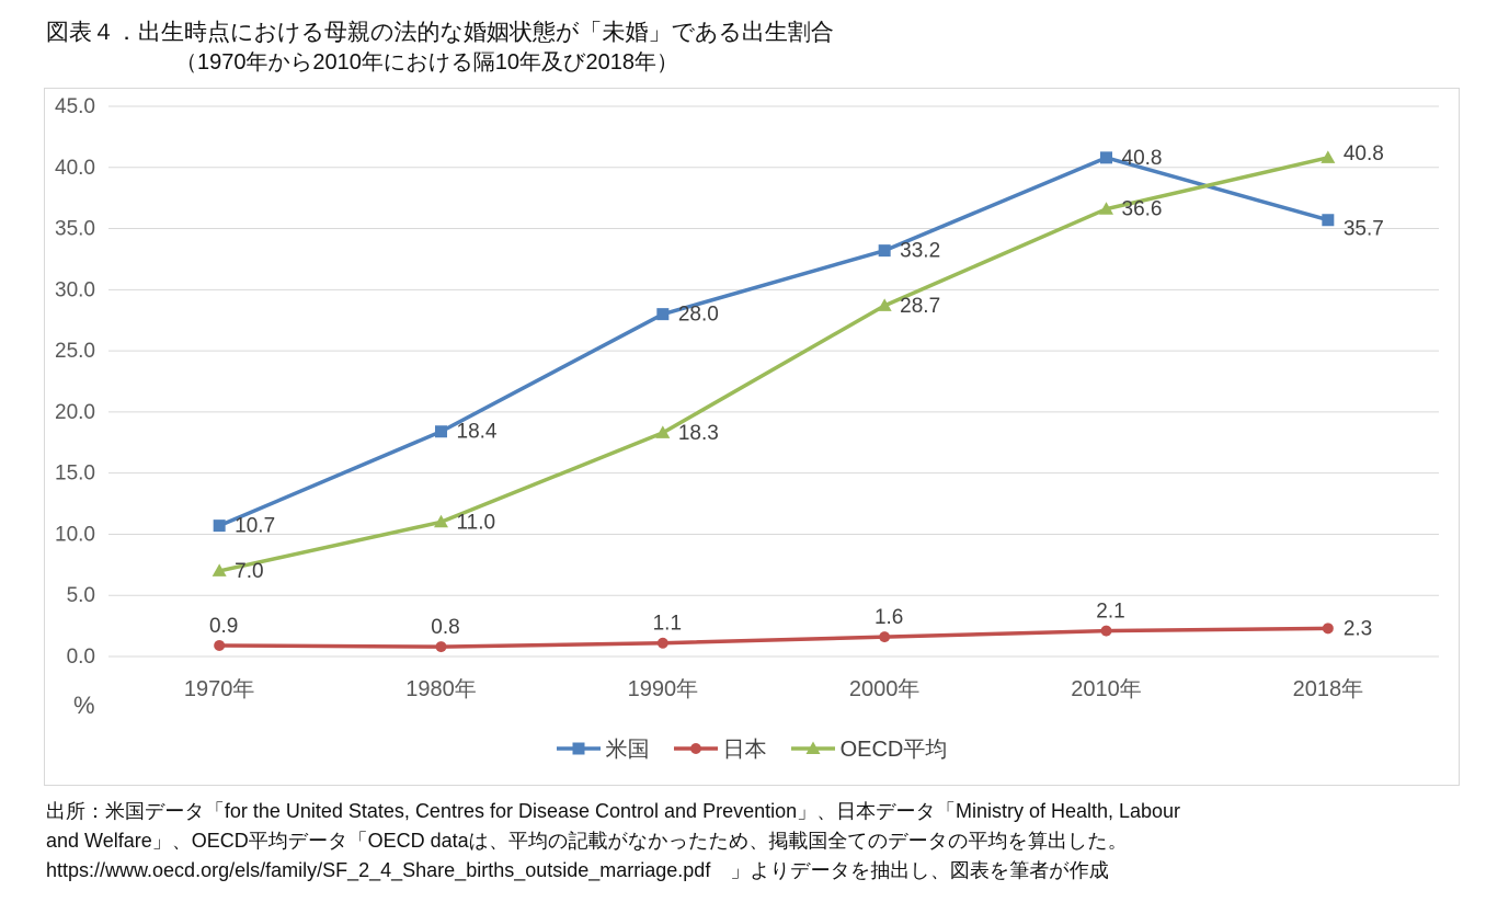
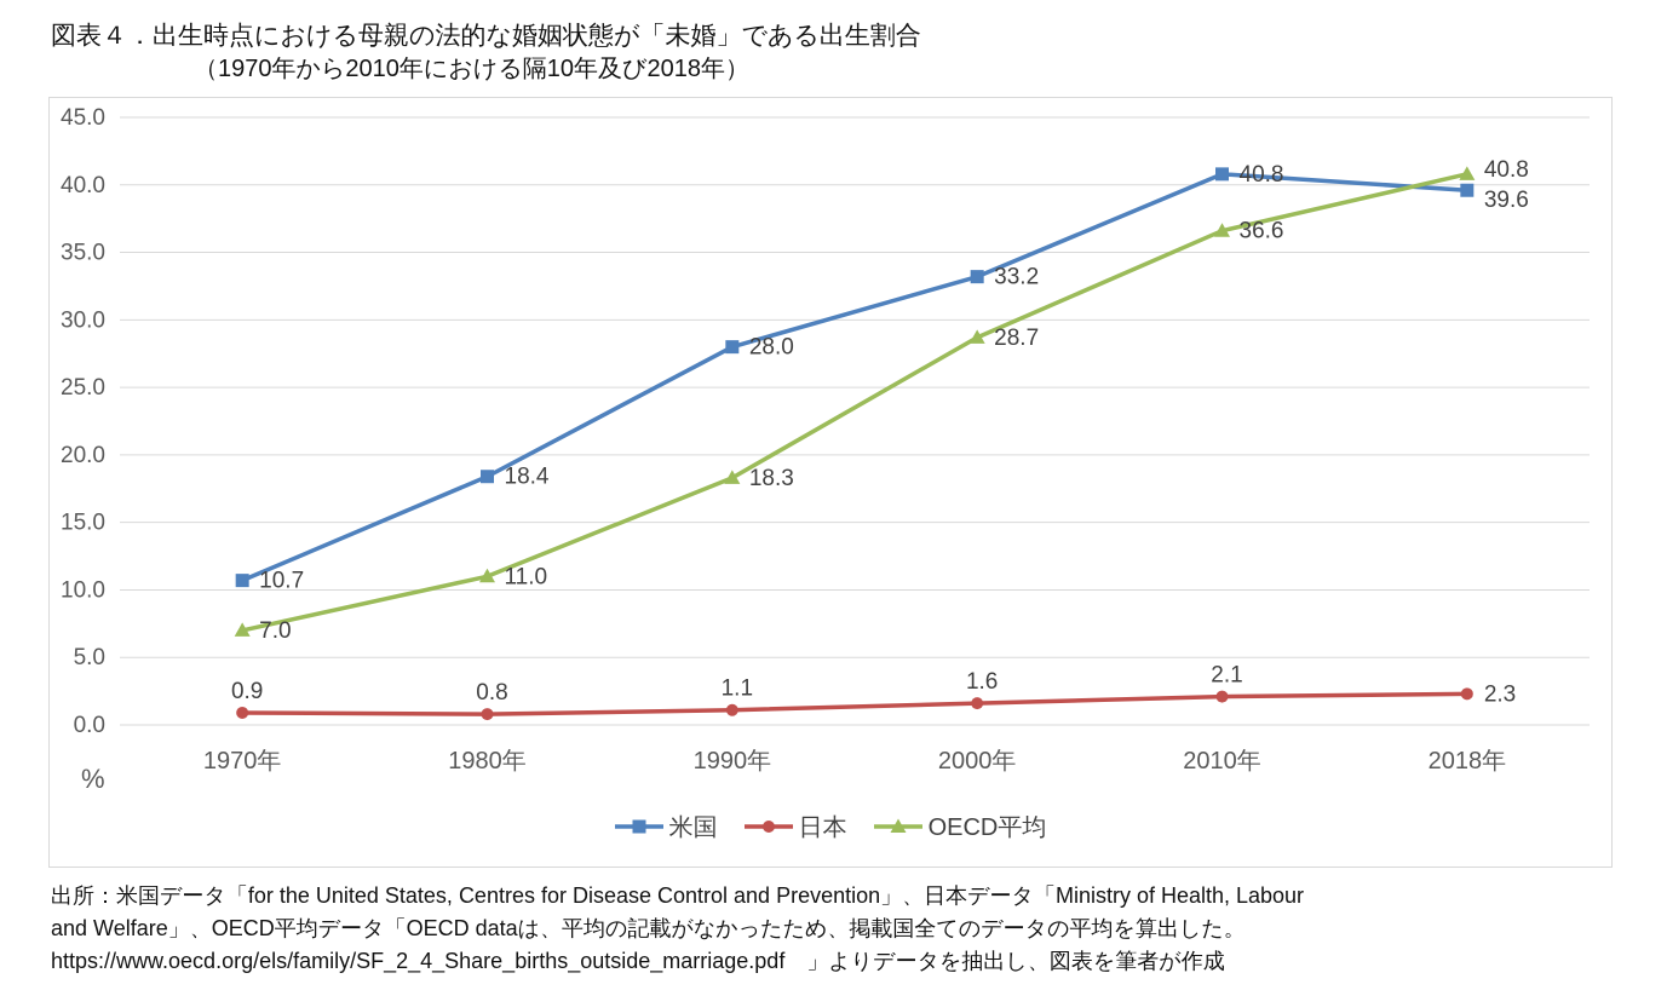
米国/2018年: 35.7 -> 39.6
